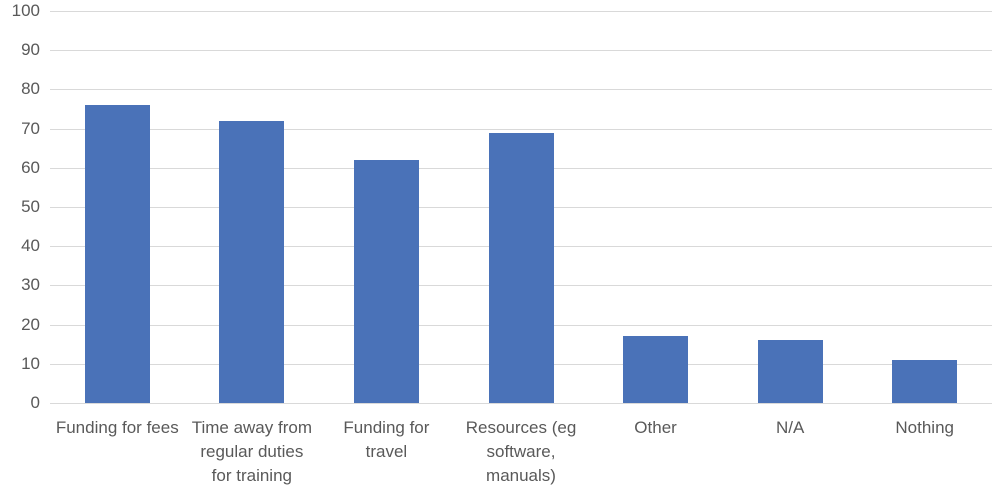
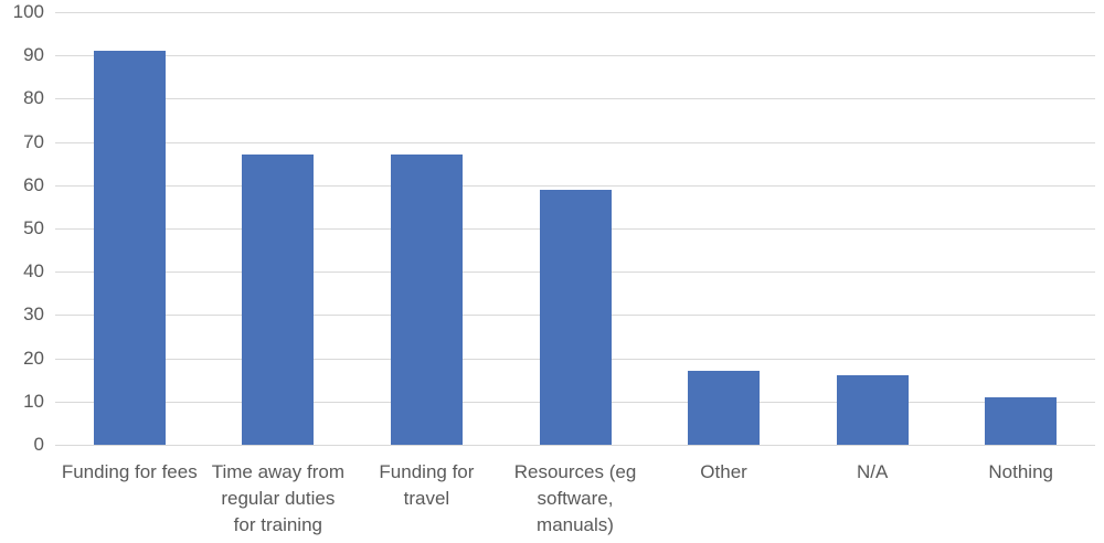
Funding for fees: 76 -> 91
Time away from regular duties for training: 72 -> 67
Funding for travel: 62 -> 67
Resources (eg software, manuals): 69 -> 59
